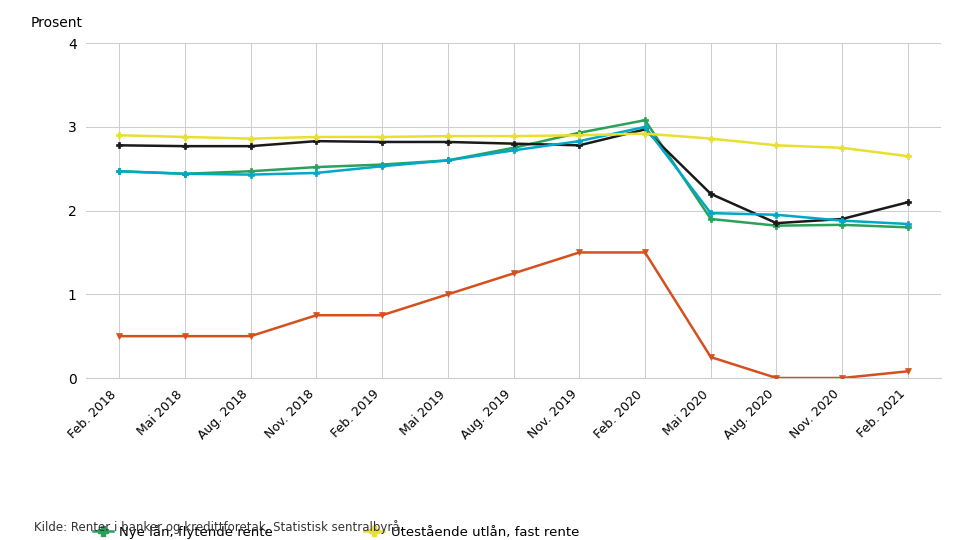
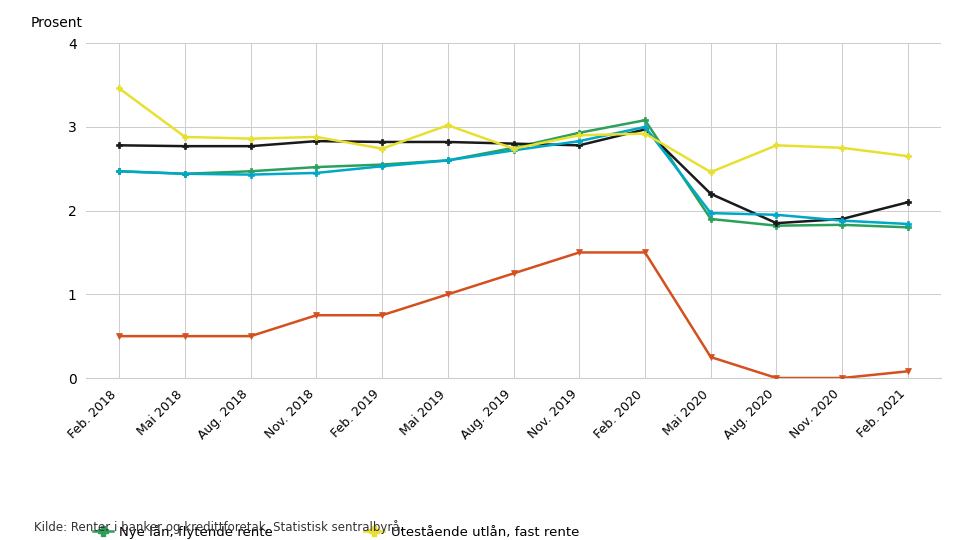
Utestående utlån, fast rente/Feb. 2018: 2.90 -> 3.46
Utestående utlån, fast rente/Feb. 2019: 2.88 -> 2.74
Utestående utlån, fast rente/Mai 2019: 2.89 -> 3.02
Utestående utlån, fast rente/Aug. 2019: 2.89 -> 2.74
Utestående utlån, fast rente/Mai 2020: 2.86 -> 2.46
